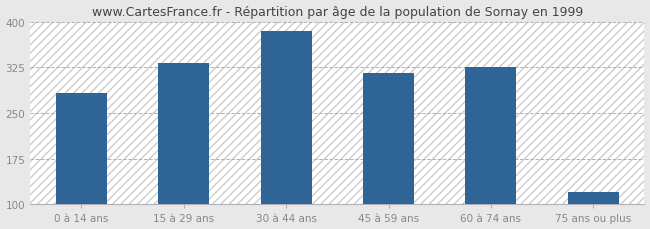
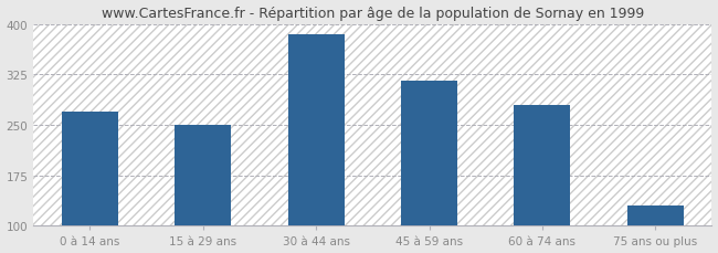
0 à 14 ans: 282 -> 270
15 à 29 ans: 332 -> 250
60 à 74 ans: 326 -> 280
75 ans ou plus: 120 -> 130
